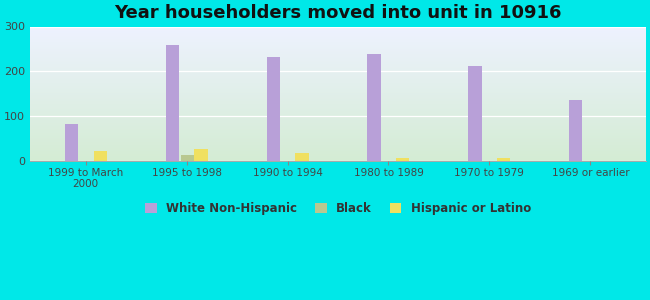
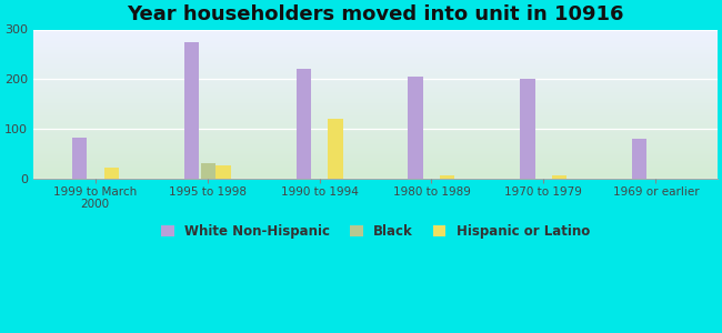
White Non-Hispanic/1995 to 1998: 258 -> 275
Black/1995 to 1998: 12 -> 30
White Non-Hispanic/1990 to 1994: 232 -> 220
Hispanic or Latino/1990 to 1994: 17 -> 120
White Non-Hispanic/1980 to 1989: 238 -> 205
White Non-Hispanic/1970 to 1979: 212 -> 200
White Non-Hispanic/1969 or earlier: 136 -> 80
